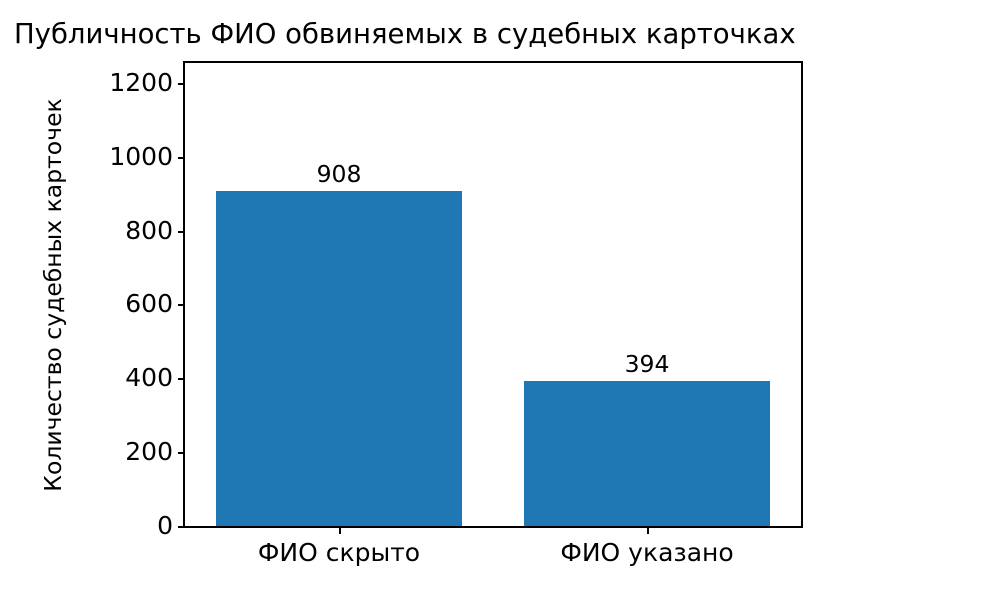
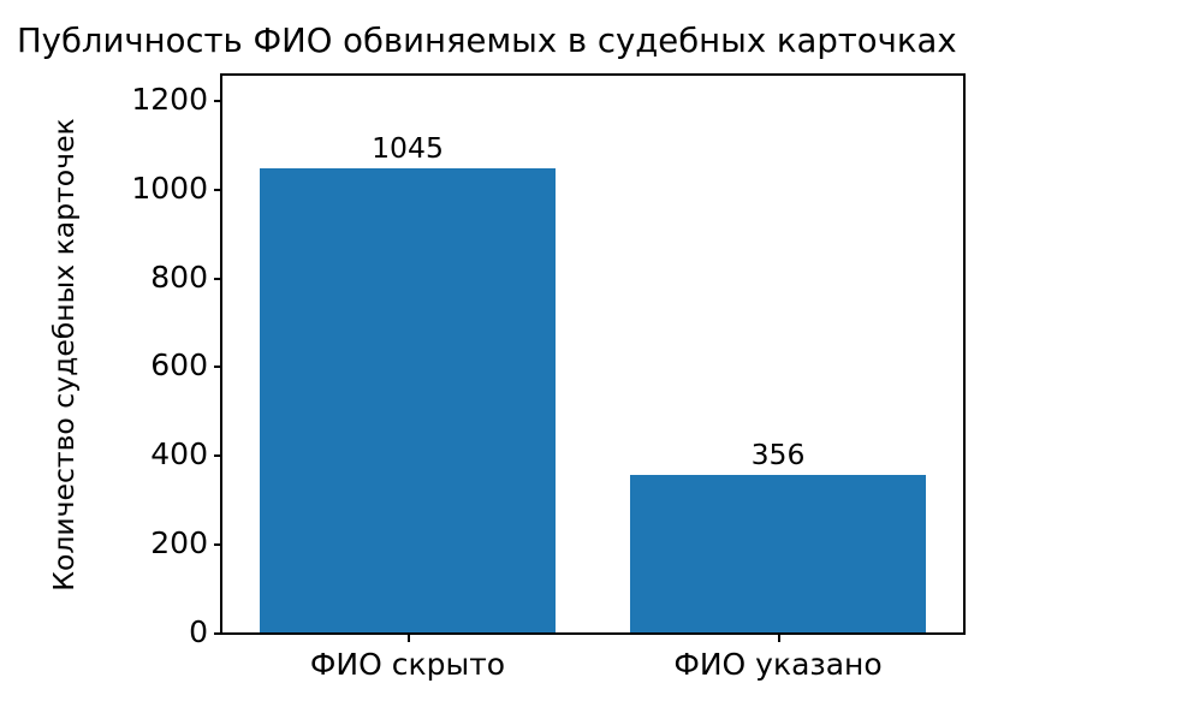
ФИО скрыто: 908 -> 1045
ФИО указано: 394 -> 356
